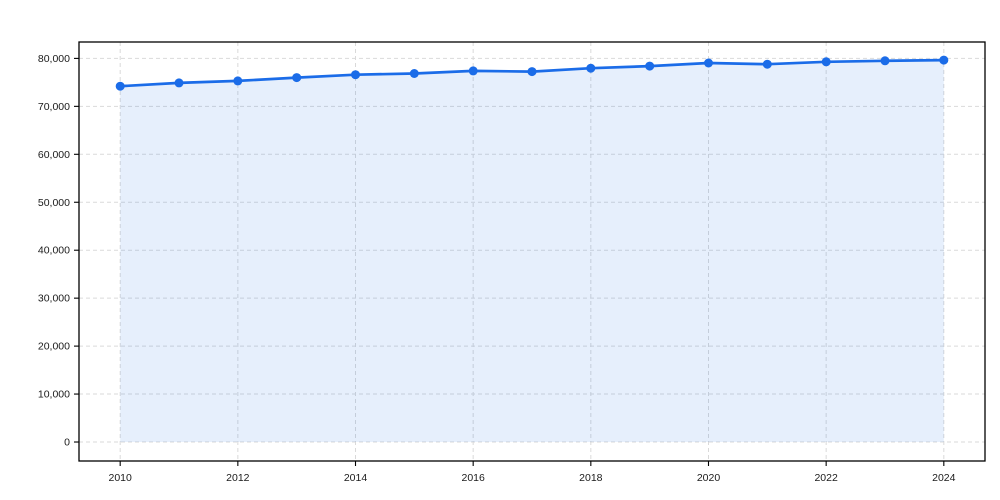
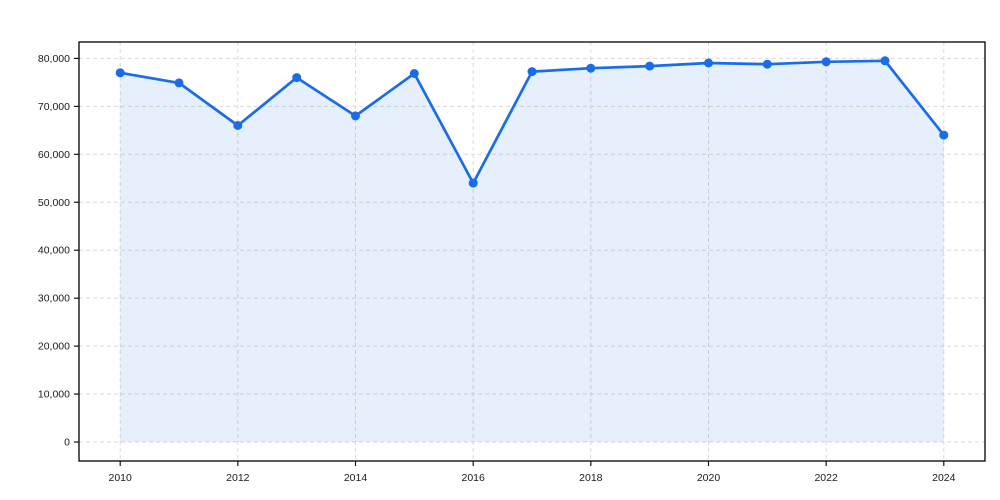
2010: 74000 -> 77000
2012: 75000 -> 66000
2014: 77000 -> 68000
2016: 77000 -> 54000
2024: 80000 -> 64000
